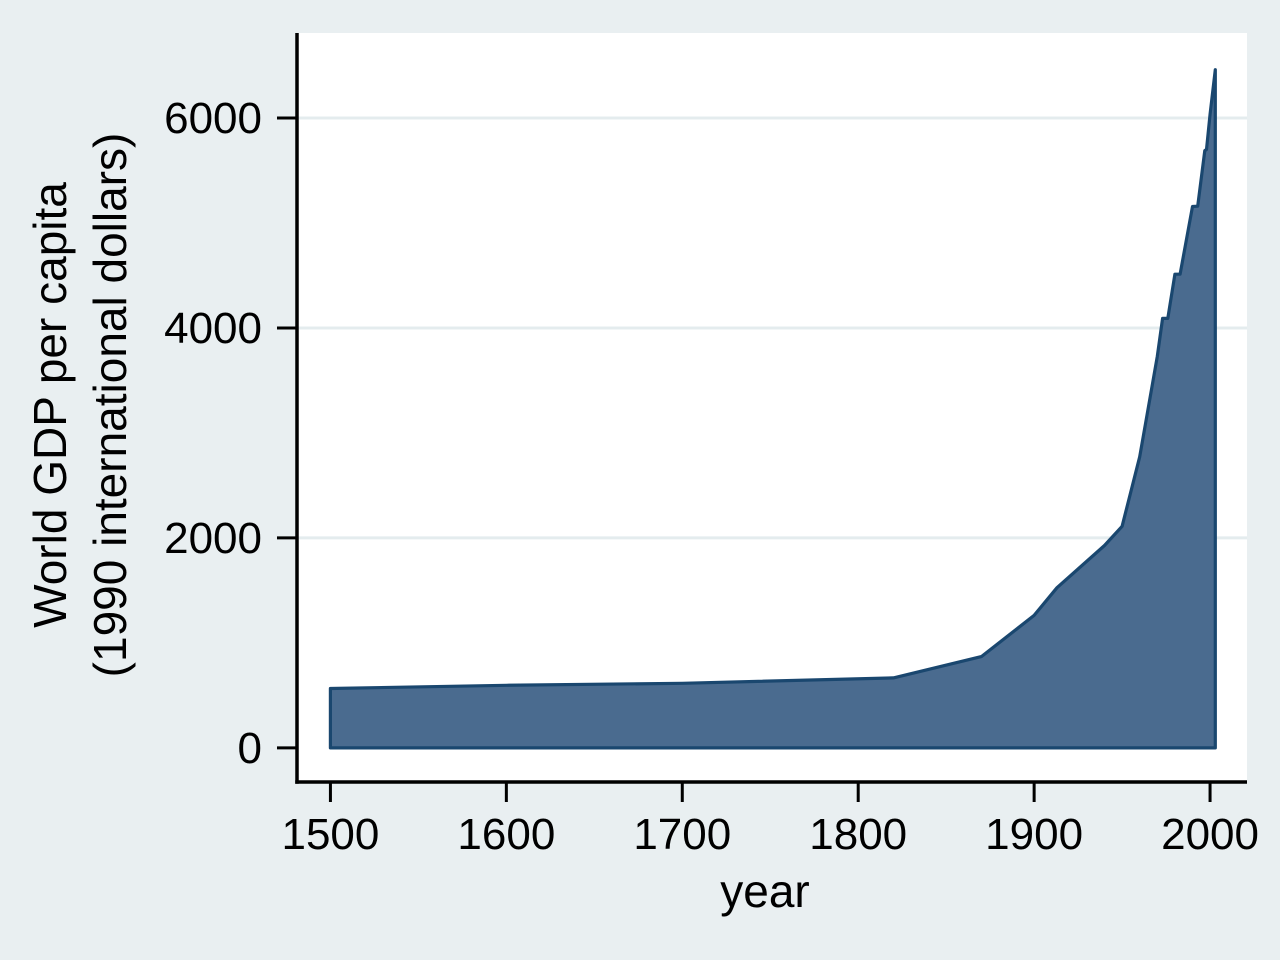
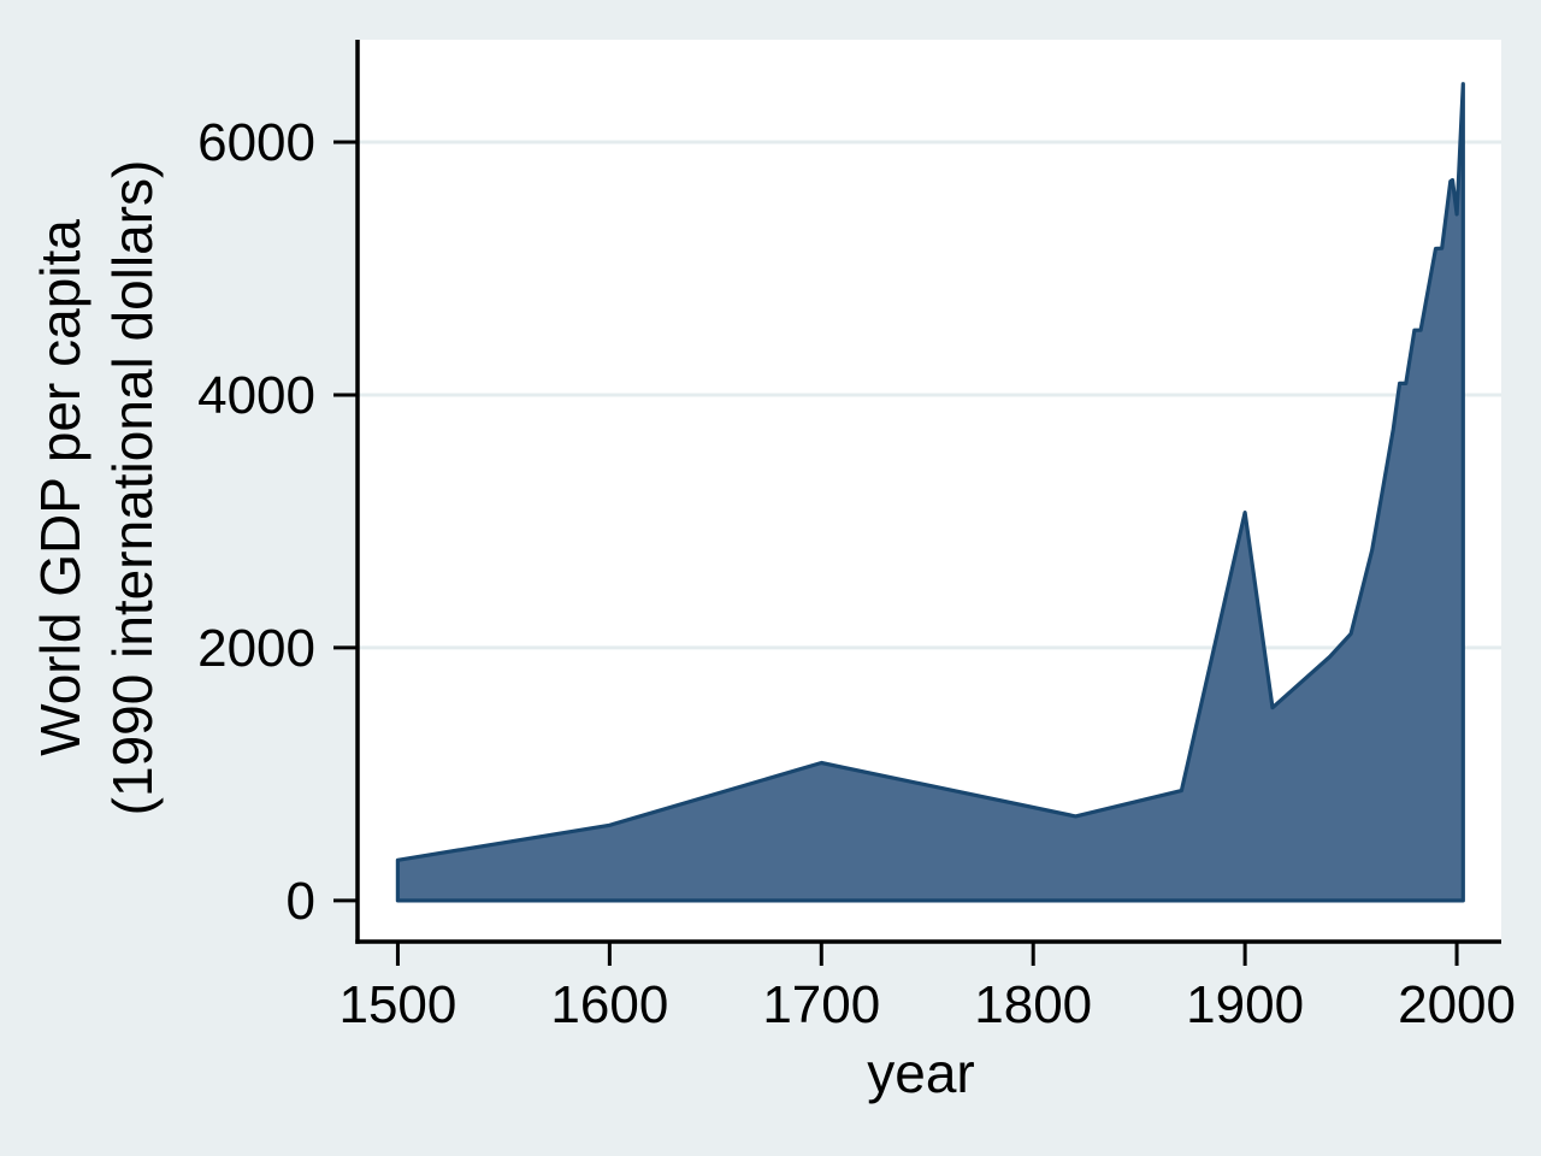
1500: 570 -> 320
1700: 620 -> 1090
1900: 1260 -> 3070
2000: 6040 -> 5430
